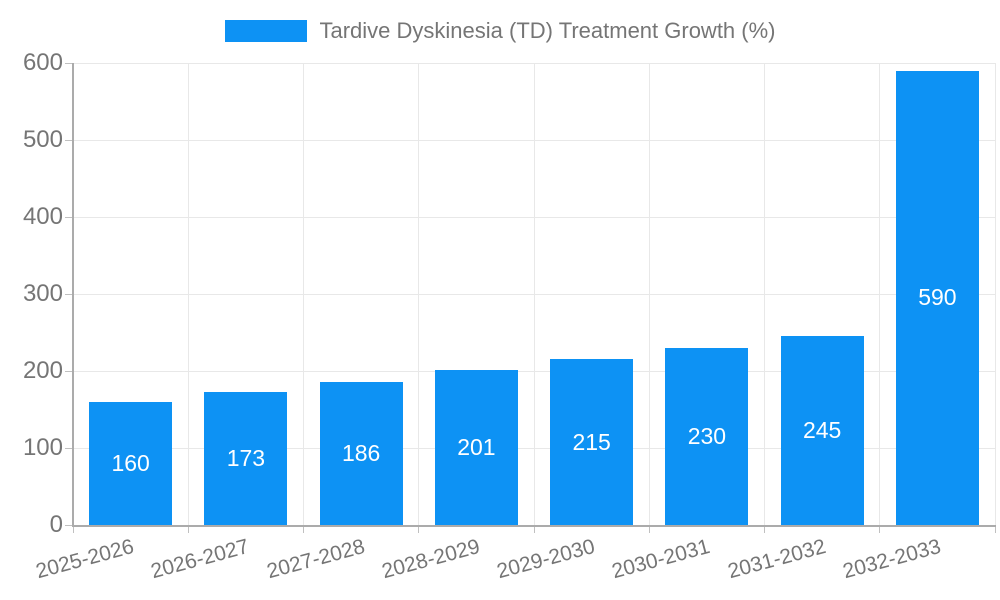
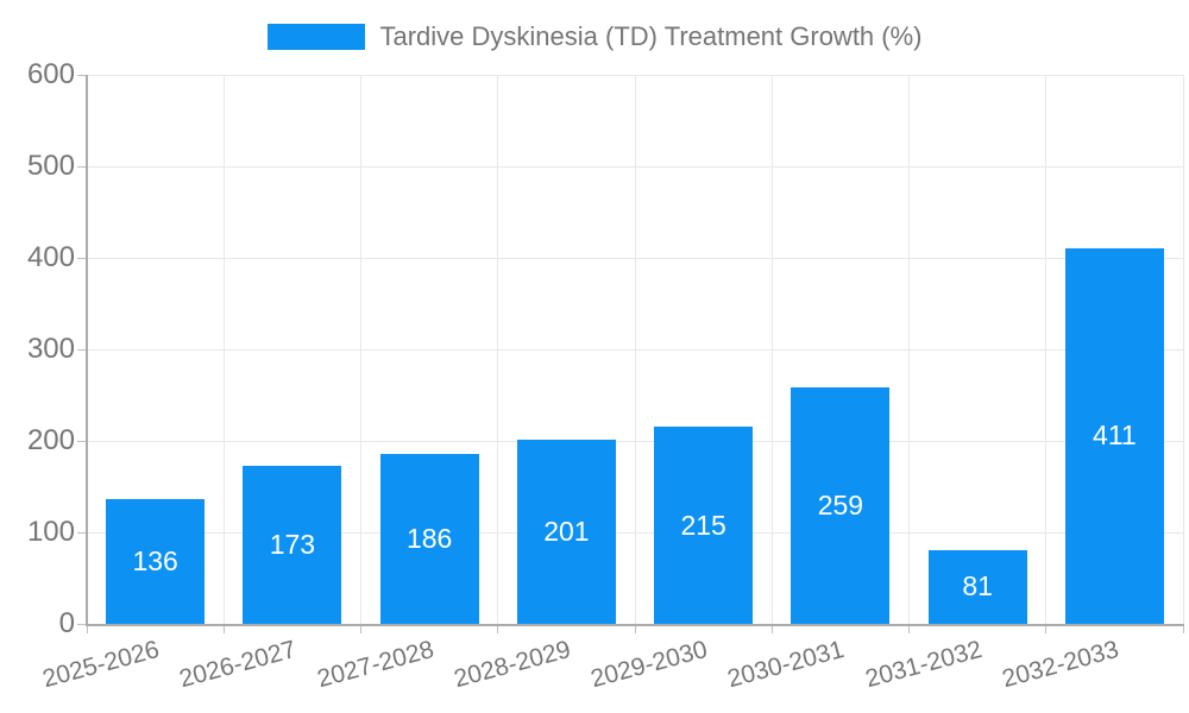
2025-2026: 160 -> 136
2030-2031: 230 -> 259
2031-2032: 245 -> 81
2032-2033: 590 -> 411
